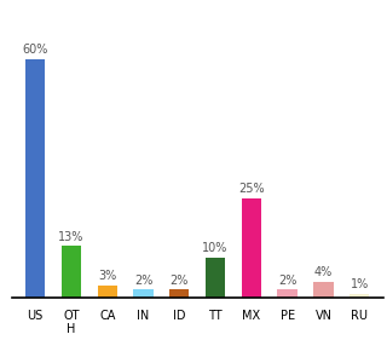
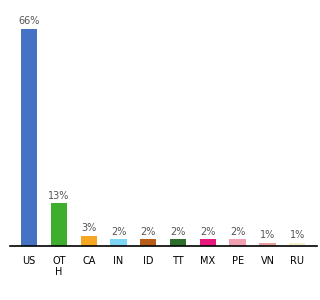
US: 60% -> 66%
TT: 10% -> 2%
MX: 25% -> 2%
VN: 4% -> 1%
